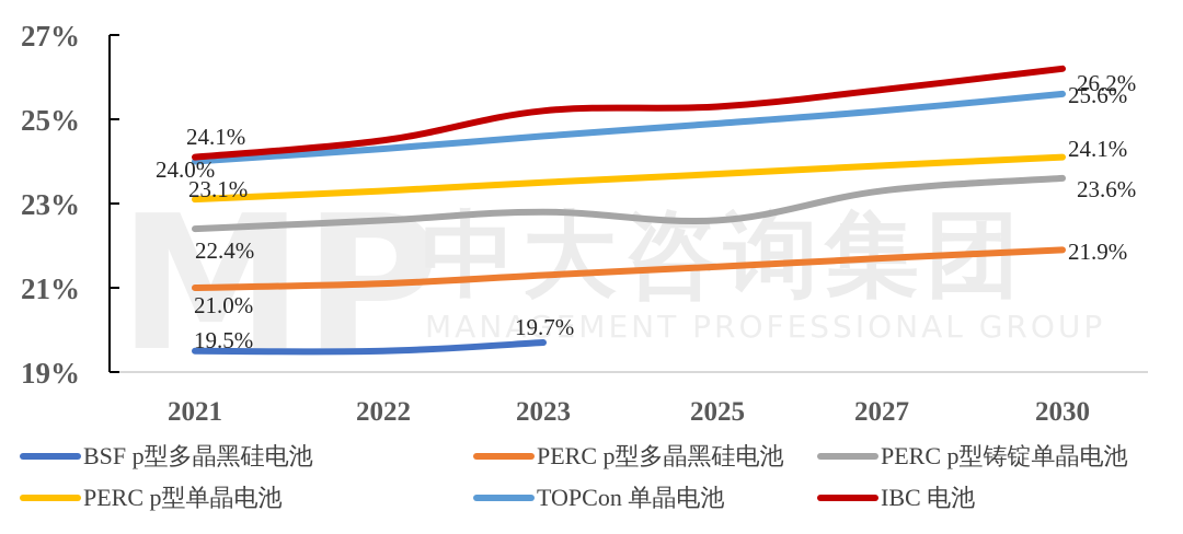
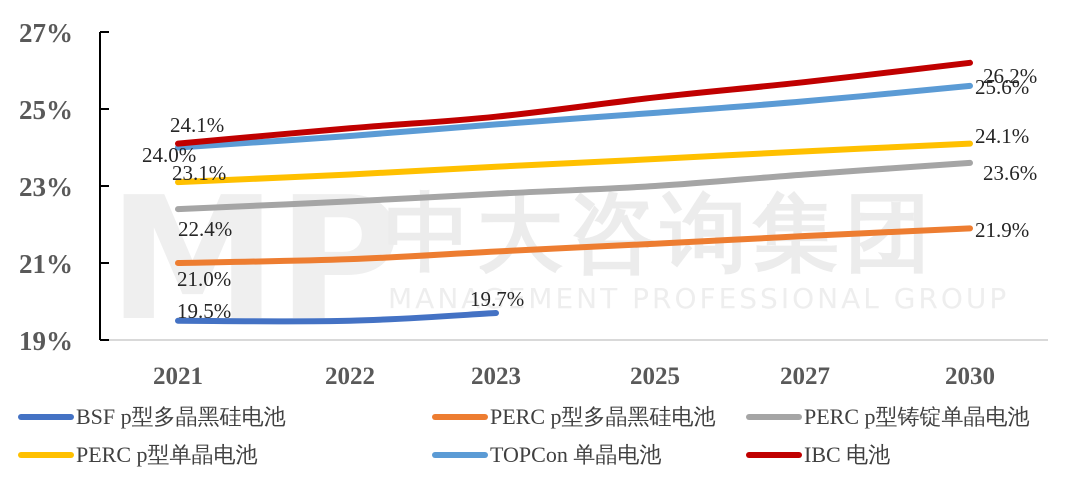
IBC 电池/2023: 25.2% -> 24.8%
PERC p型铸锭单晶电池/2025: 22.6% -> 23.0%
